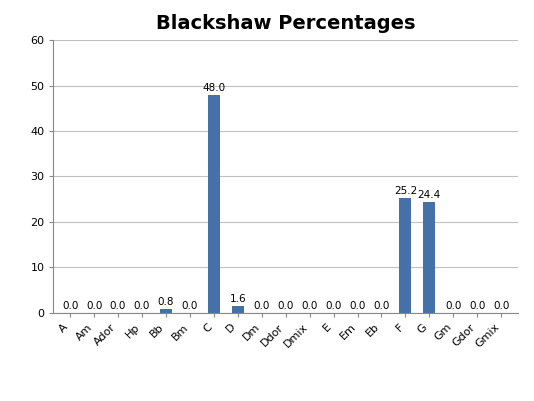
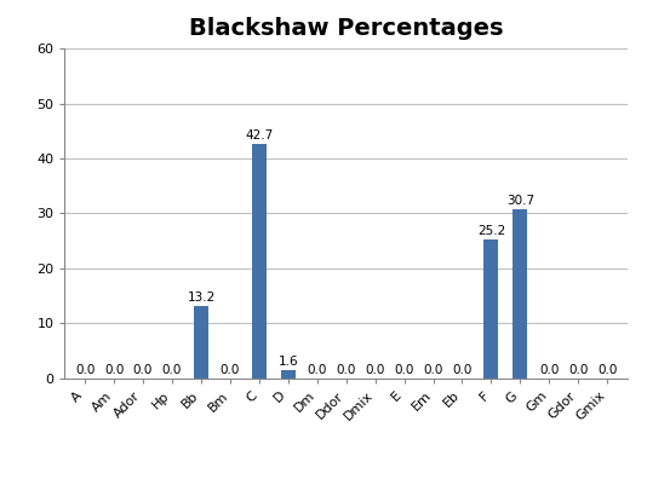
Bb: 0.8 -> 13.2
C: 48.0 -> 42.7
G: 24.4 -> 30.7
